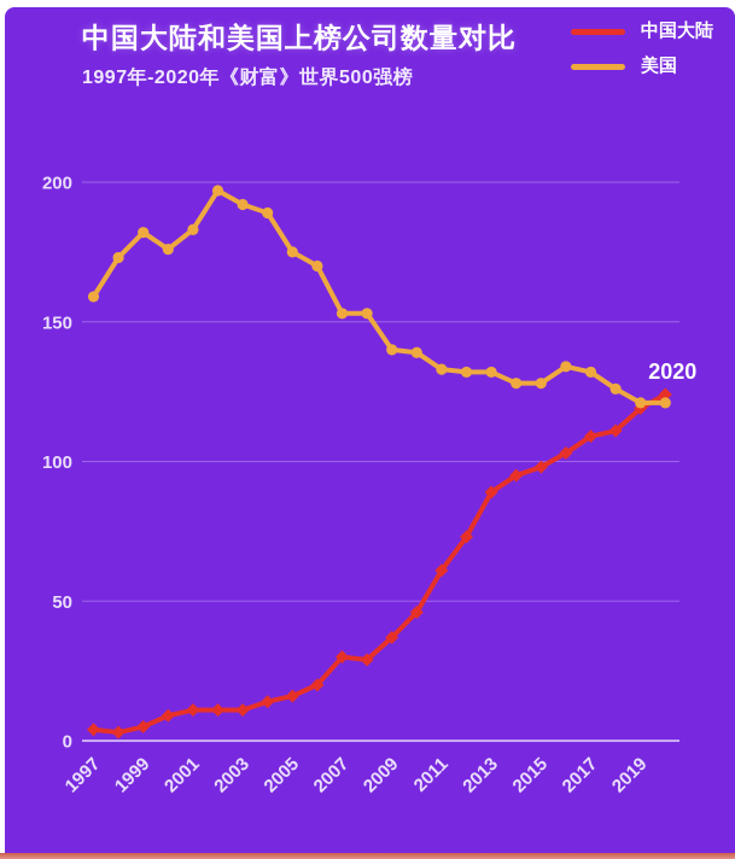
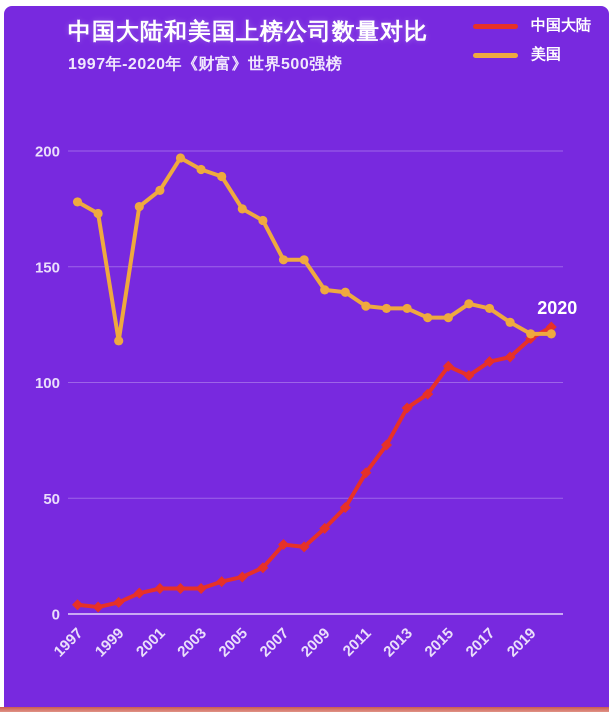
美国/1997: 159 -> 178
美国/1999: 182 -> 118
中国大陆/2015: 98 -> 107
